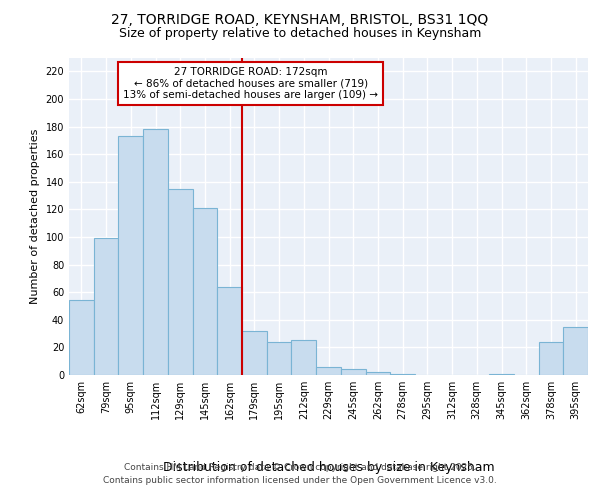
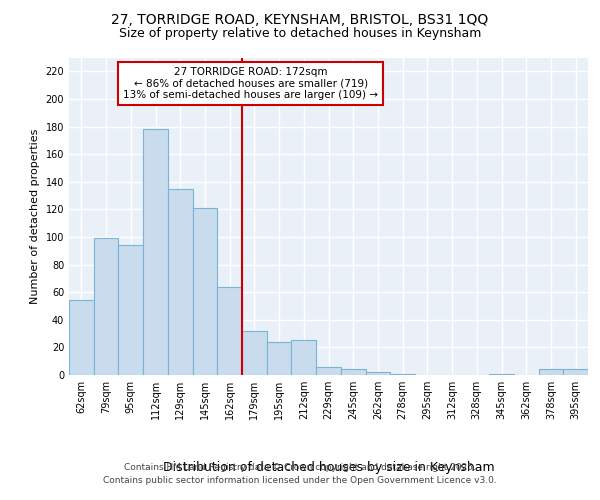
95sqm: 173 -> 94
378sqm: 24 -> 4
395sqm: 35 -> 4
